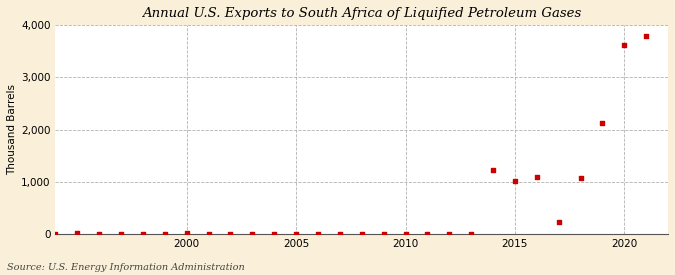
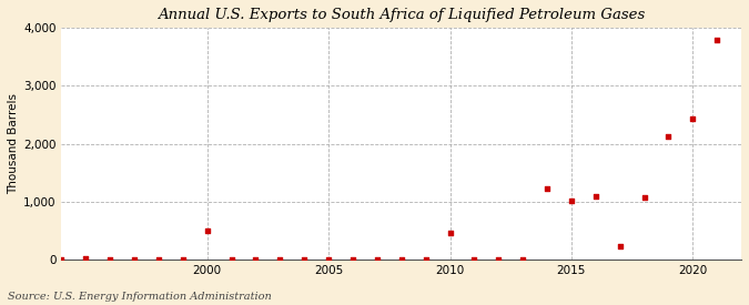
2000: 20 -> 500
2010: 0 -> 460
2020: 3,620 -> 2,440
